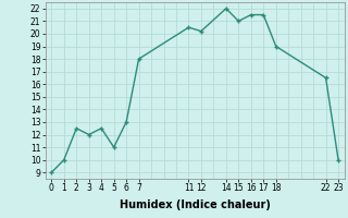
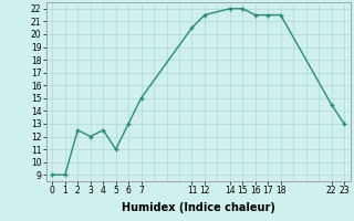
1: 10.0 -> 9.0
7: 18.0 -> 15.0
12: 20.2 -> 21.5
15: 21.0 -> 22.0
18: 19.0 -> 21.5
22: 16.5 -> 14.5
23: 10.0 -> 13.0
